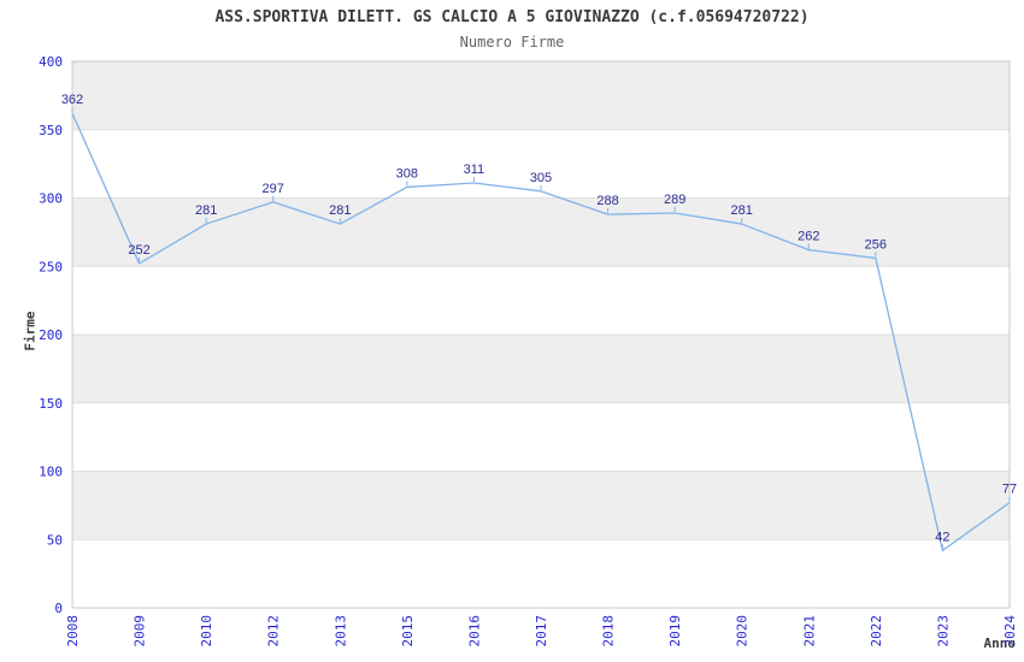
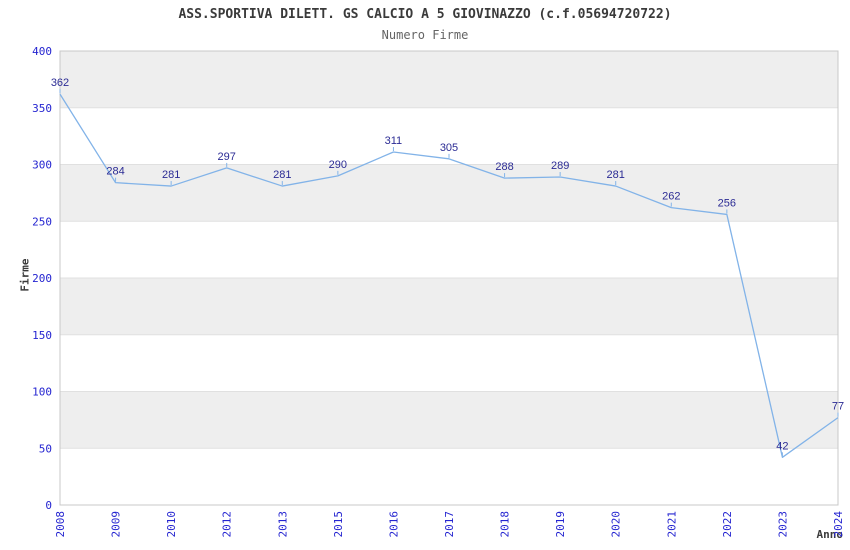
2009: 252 -> 284
2015: 308 -> 290
